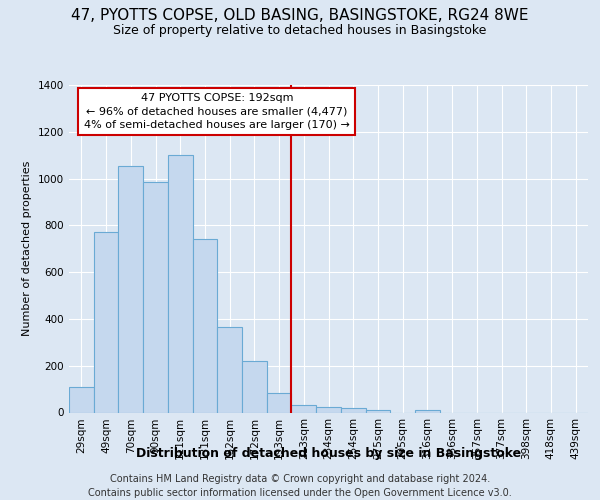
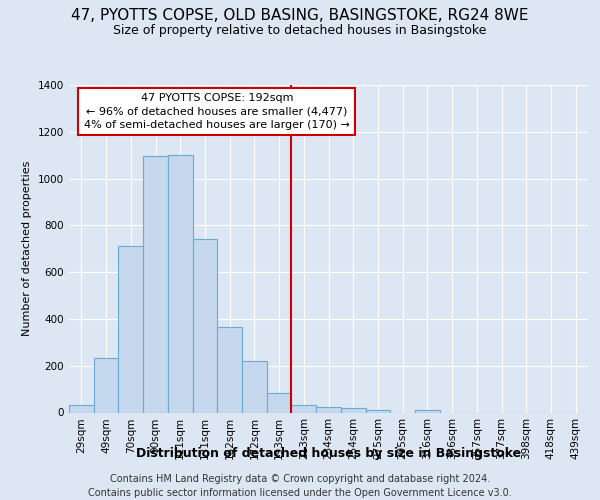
29sqm: 110 -> 30
49sqm: 770 -> 235
70sqm: 1055 -> 710
90sqm: 985 -> 1095
